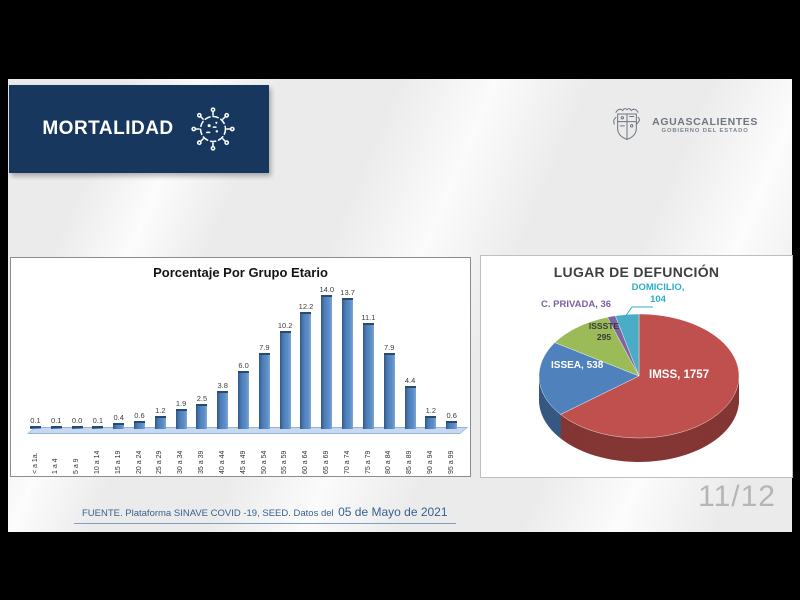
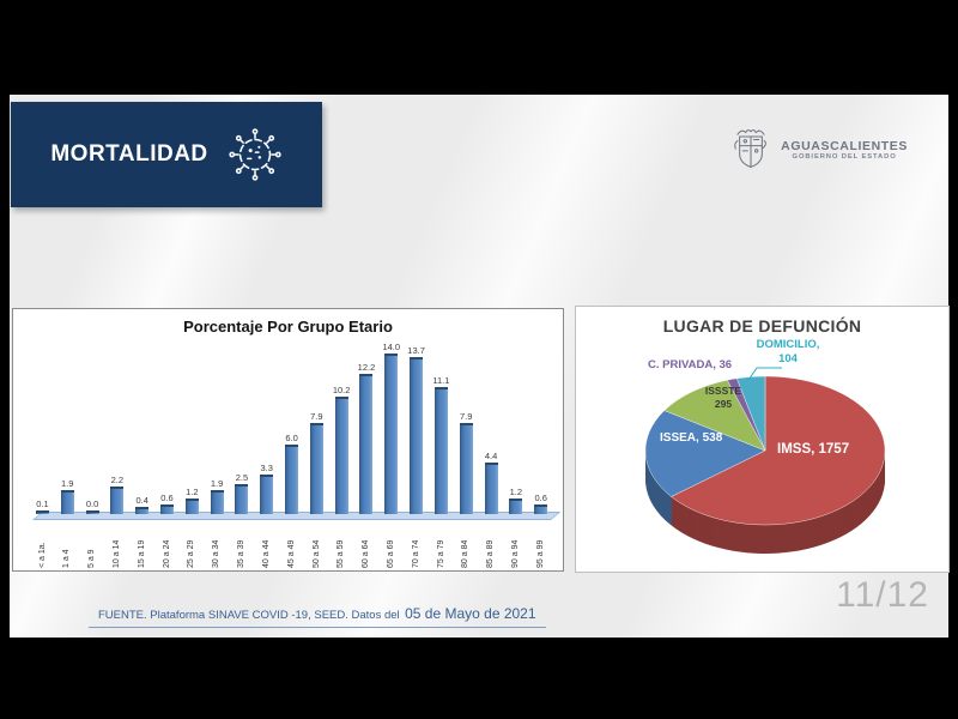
Porcentaje Por Grupo Etario/1 a 4: 0.1 -> 1.9
Porcentaje Por Grupo Etario/10 a 14: 0.1 -> 2.2
Porcentaje Por Grupo Etario/40 a 44: 3.8 -> 3.3
